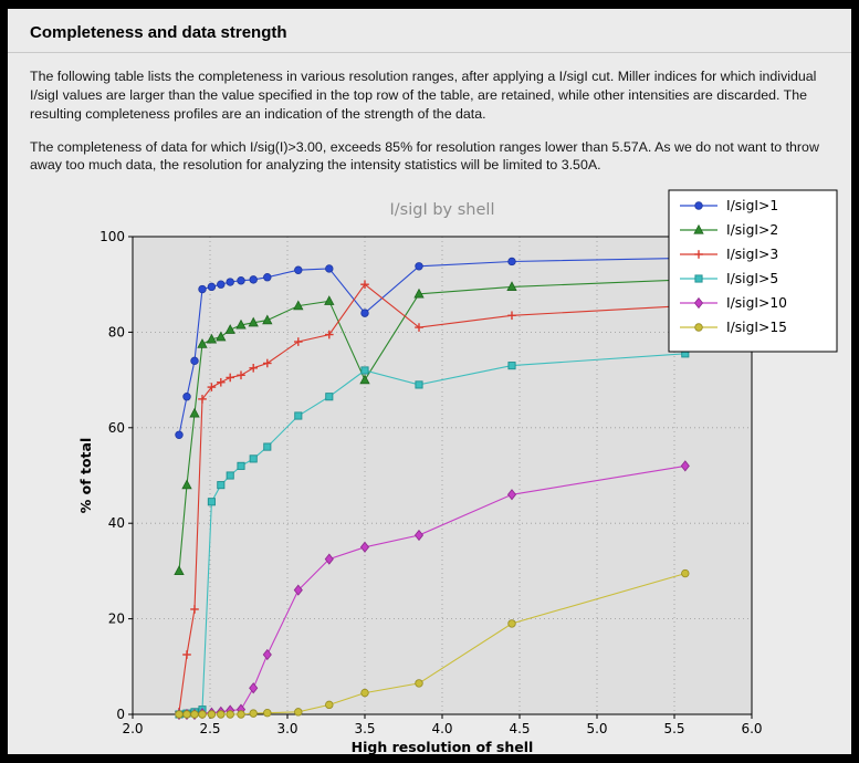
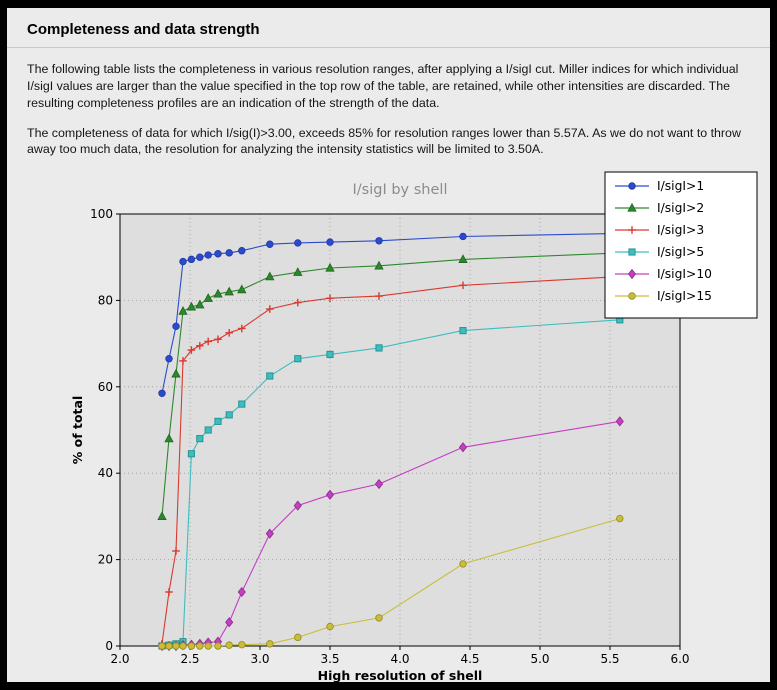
I/sigI>1/3.5: 84 -> 94
I/sigI>2/3.5: 70 -> 88
I/sigI>3/3.5: 90 -> 80
I/sigI>5/3.5: 72 -> 68
